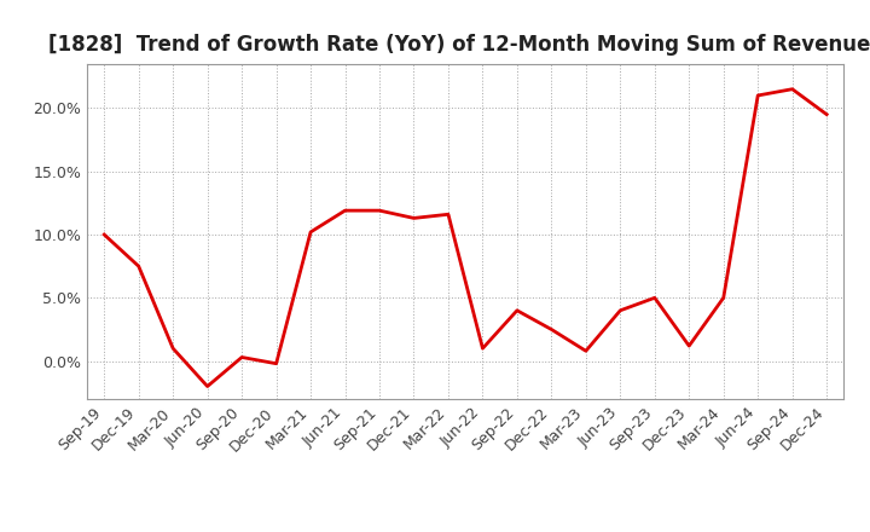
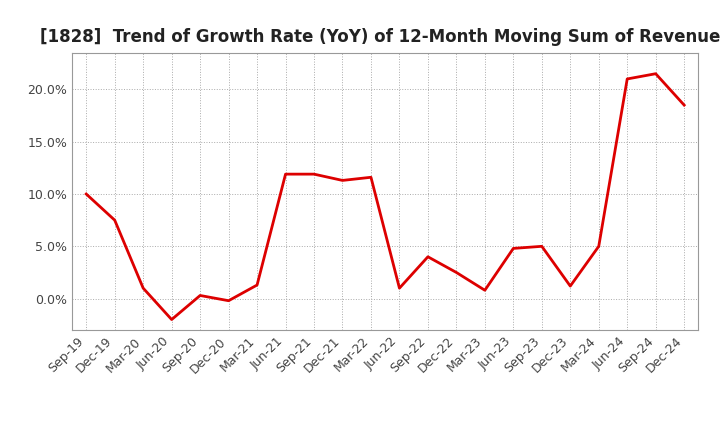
Mar-21: 10.2% -> 1.3%
Jun-23: 4.0% -> 4.8%
Dec-24: 19.5% -> 18.5%
